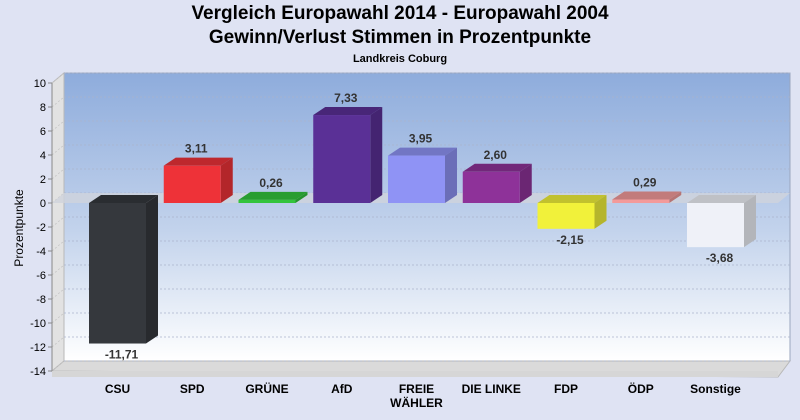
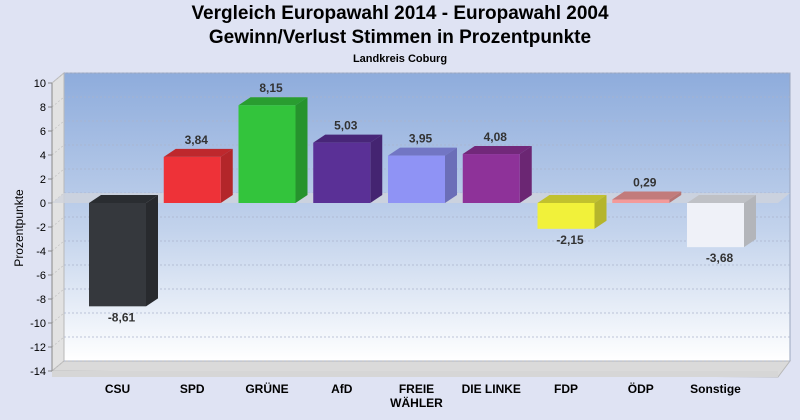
CSU: -11,71 -> -8,61
SPD: 3,11 -> 3,84
GRÜNE: 0,26 -> 8,15
AfD: 7,33 -> 5,03
DIE LINKE: 2,60 -> 4,08
